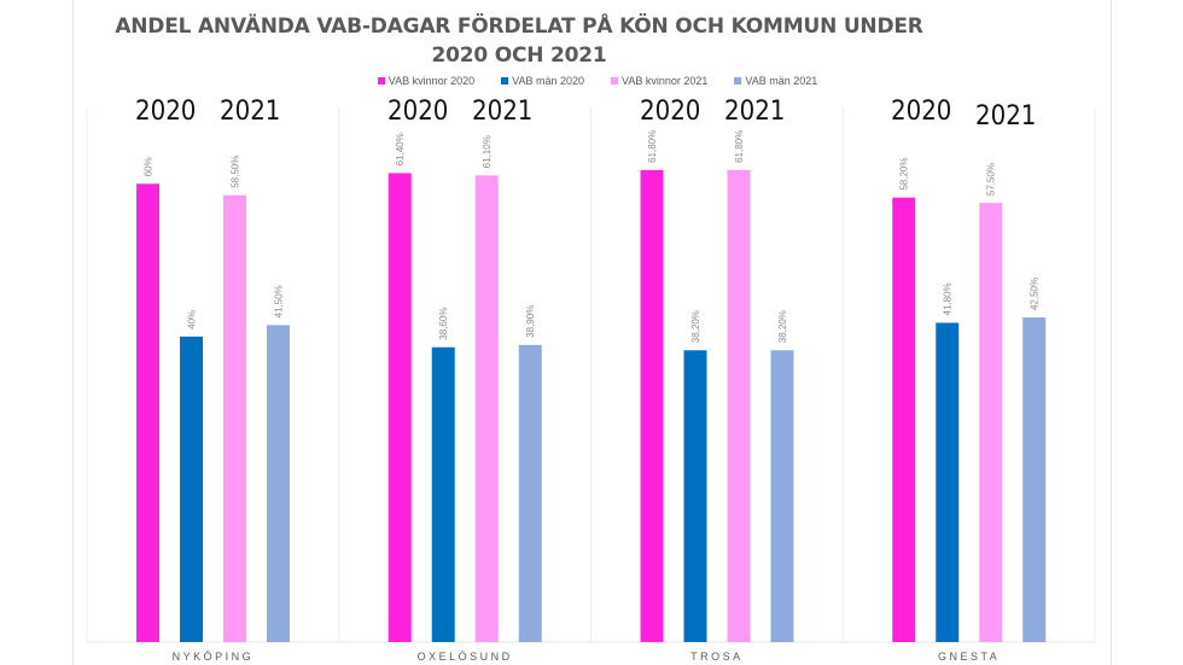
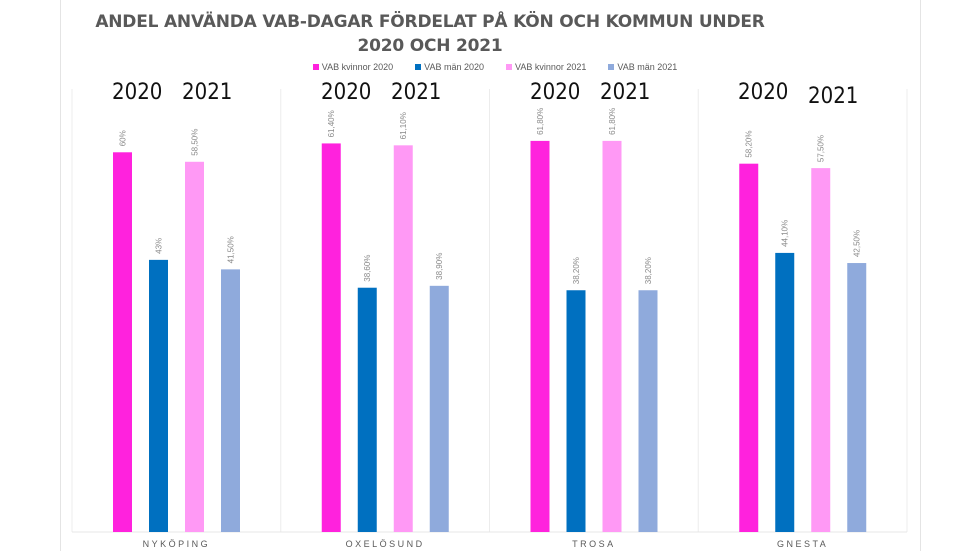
VAB män 2020/NYKÖPING: 40% -> 43%
VAB män 2020/GNESTA: 41,80% -> 44,10%
